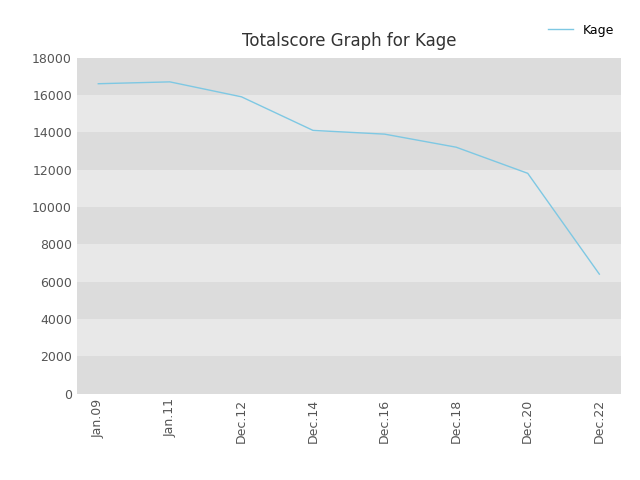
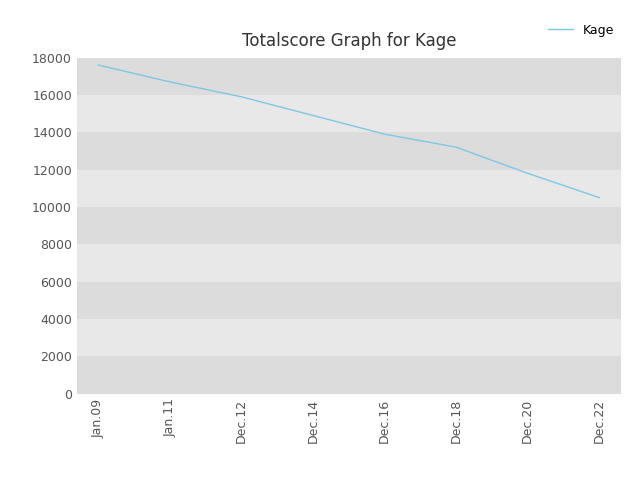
Jan.09: 16600 -> 17600
Dec.14: 14100 -> 14900
Dec.22: 6400 -> 10500
